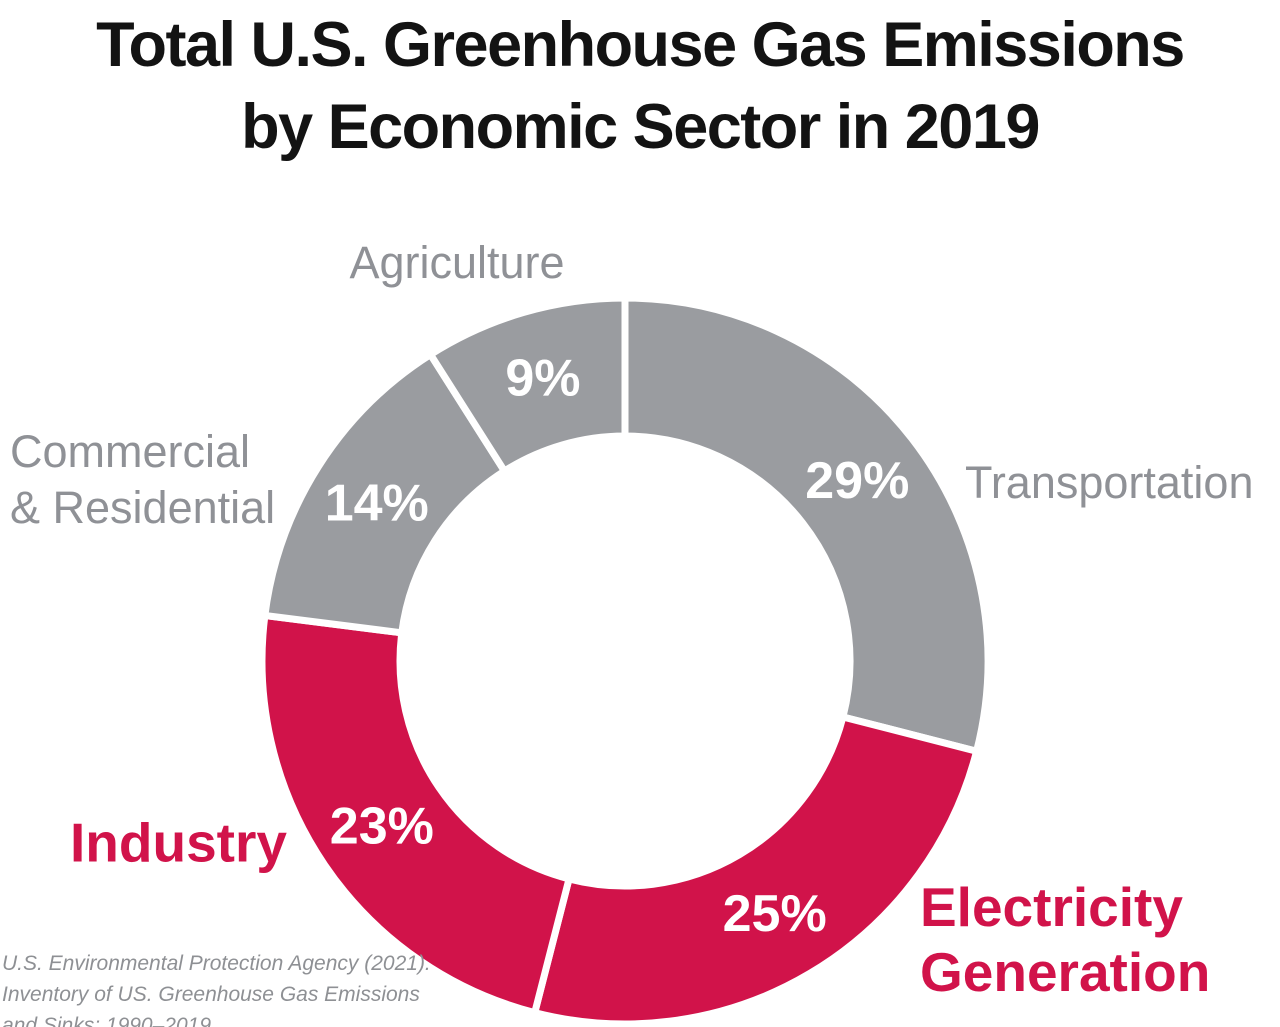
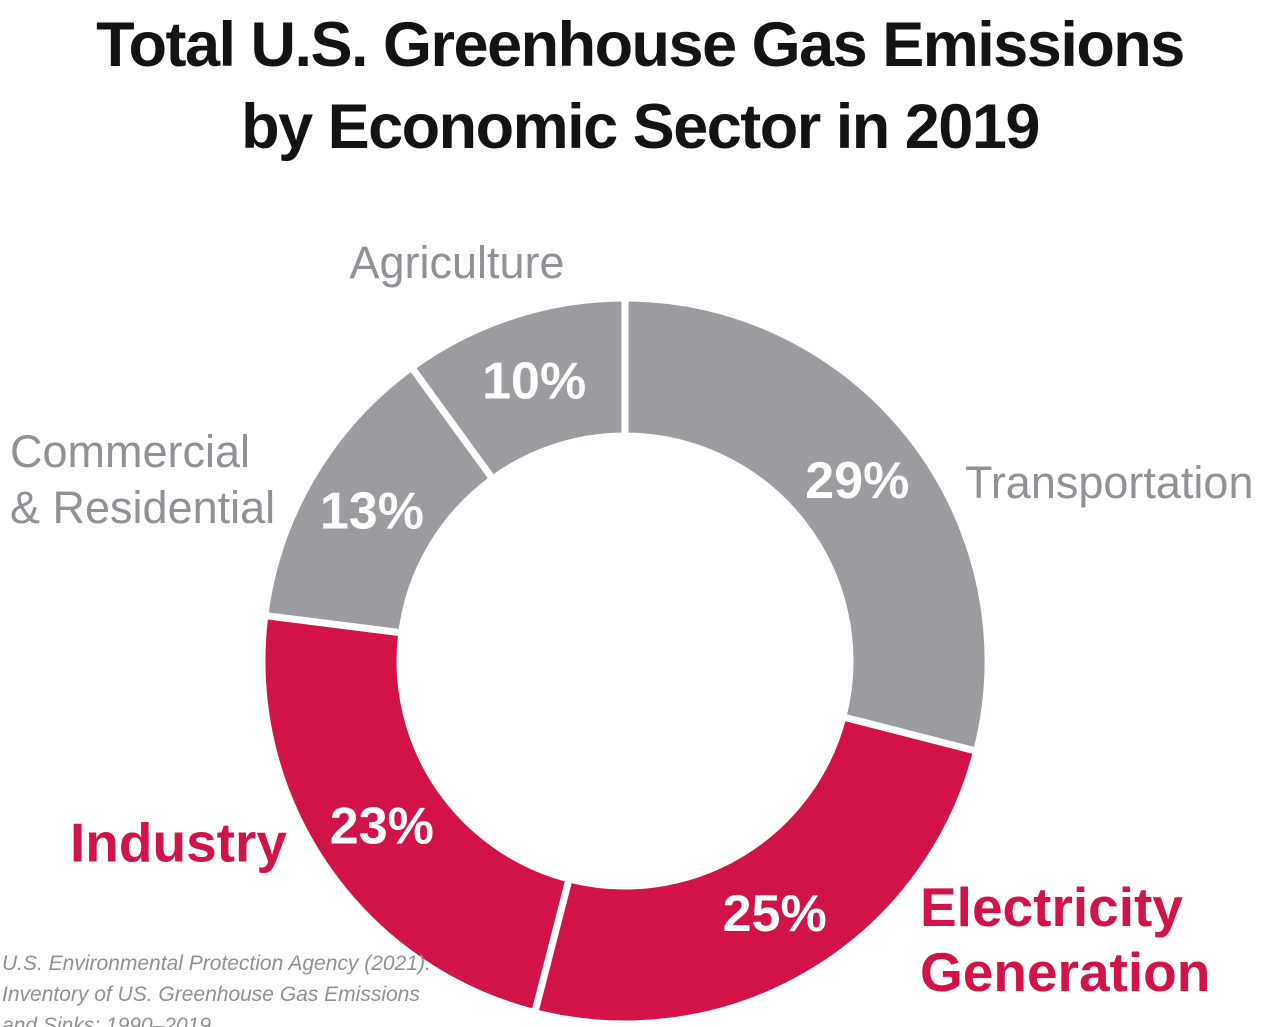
Commercial & Residential: 14% -> 13%
Agriculture: 9% -> 10%
